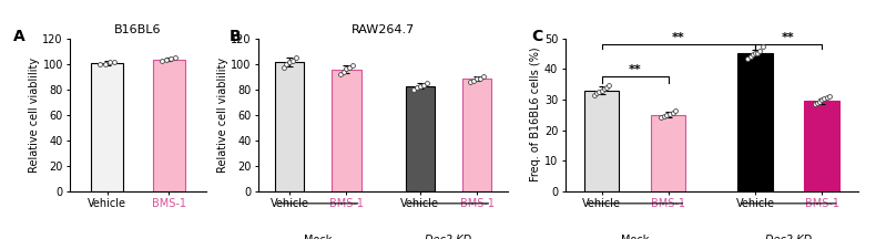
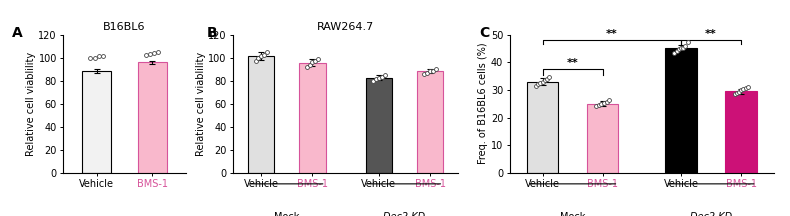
B16BL6/Vehicle: 100 -> 88
B16BL6/BMS-1: 104 -> 96
